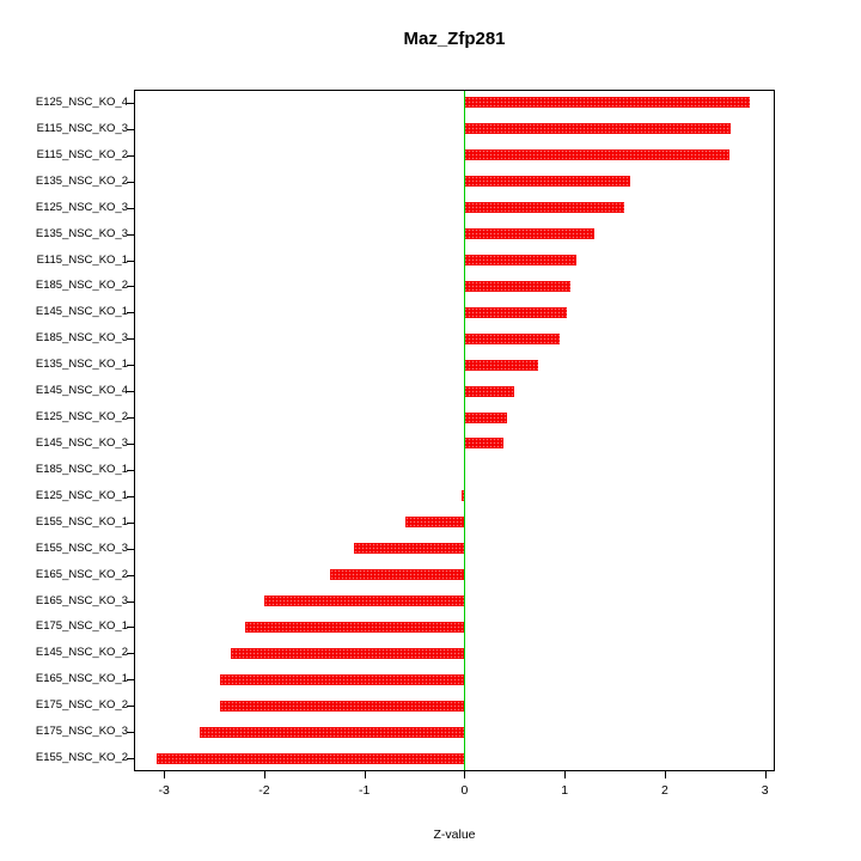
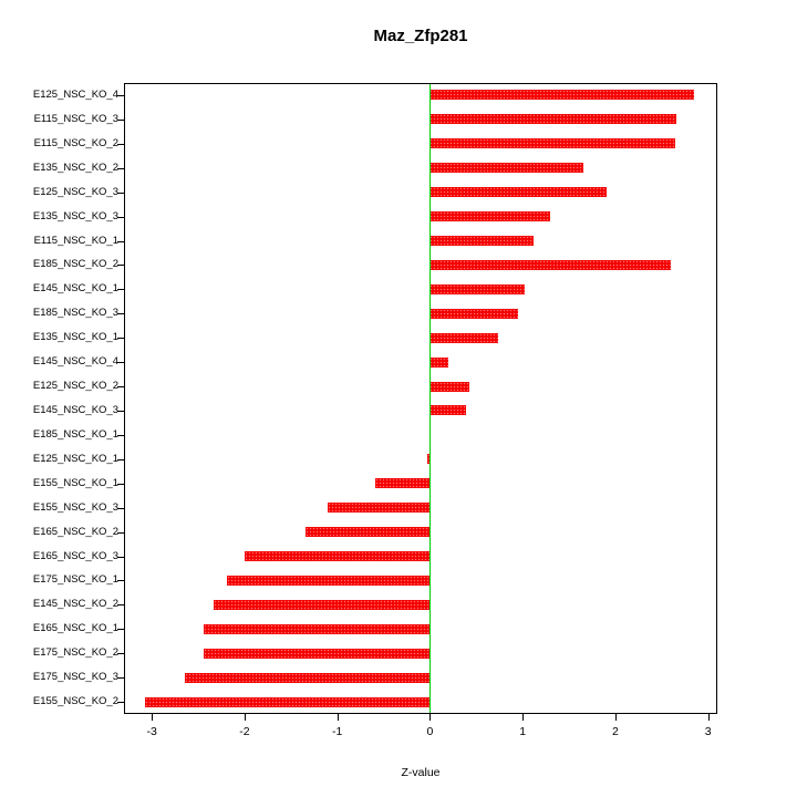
E125_NSC_KO_3: 1.6 -> 1.9
E185_NSC_KO_2: 1.1 -> 2.6
E145_NSC_KO_4: 0.5 -> 0.2
